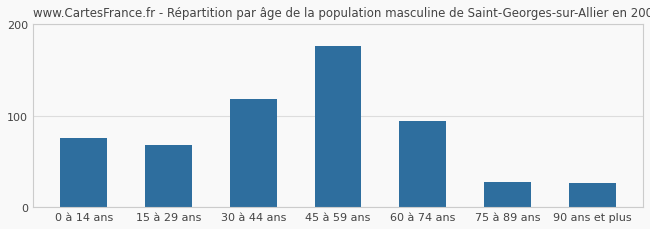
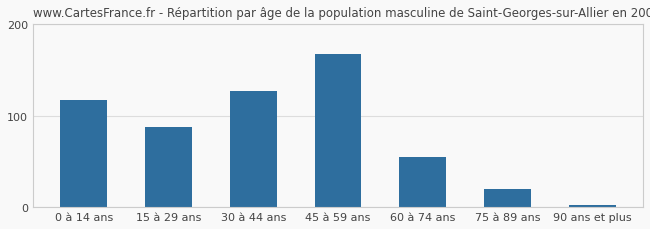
0 à 14 ans: 76 -> 117
15 à 29 ans: 68 -> 88
30 à 44 ans: 118 -> 127
45 à 59 ans: 176 -> 167
60 à 74 ans: 94 -> 55
75 à 89 ans: 28 -> 20
90 ans et plus: 26 -> 2
